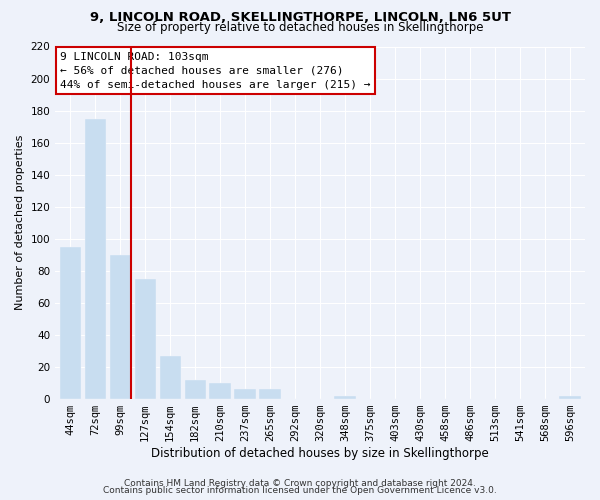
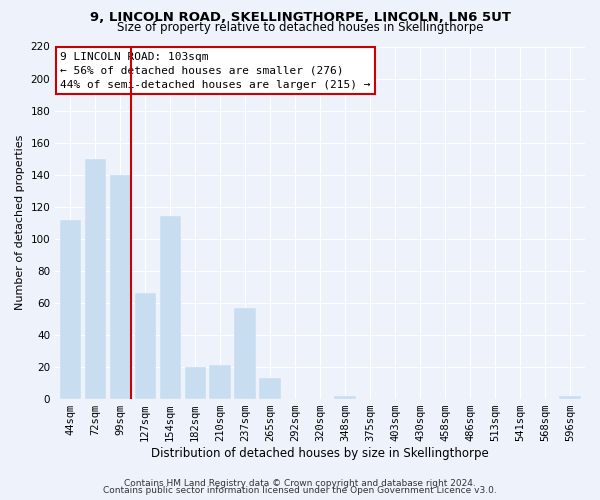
44sqm: 95 -> 112
72sqm: 175 -> 150
99sqm: 90 -> 140
127sqm: 75 -> 66
154sqm: 27 -> 114
182sqm: 12 -> 20
210sqm: 10 -> 21
237sqm: 6 -> 57
265sqm: 6 -> 13
